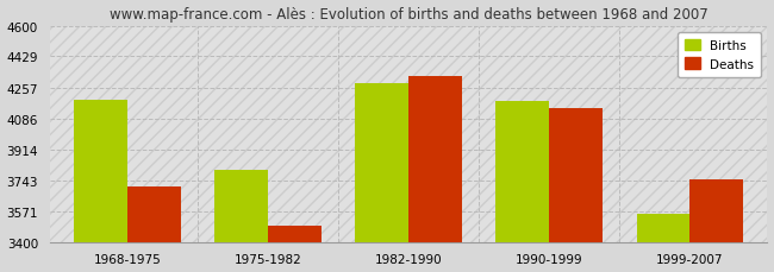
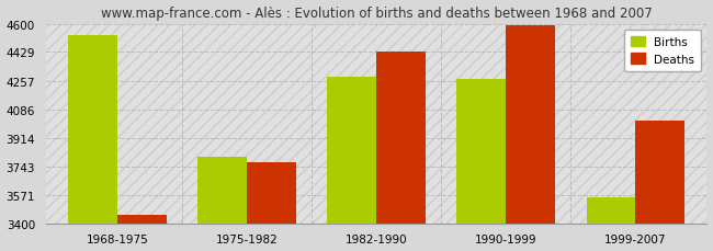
Births/1968-1975: 4190 -> 4530
Deaths/1968-1975: 3710 -> 3450
Deaths/1975-1982: 3490 -> 3770
Deaths/1982-1990: 4320 -> 4430
Births/1990-1999: 4180 -> 4270
Deaths/1990-1999: 4140 -> 4590
Deaths/1999-2007: 3750 -> 4020
